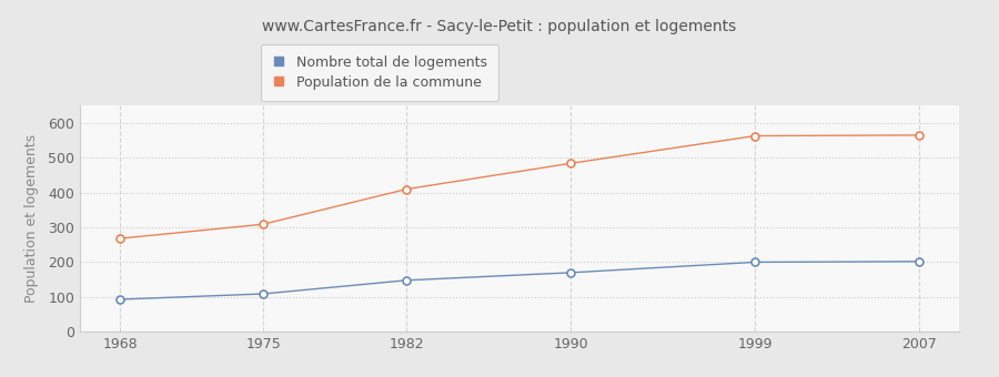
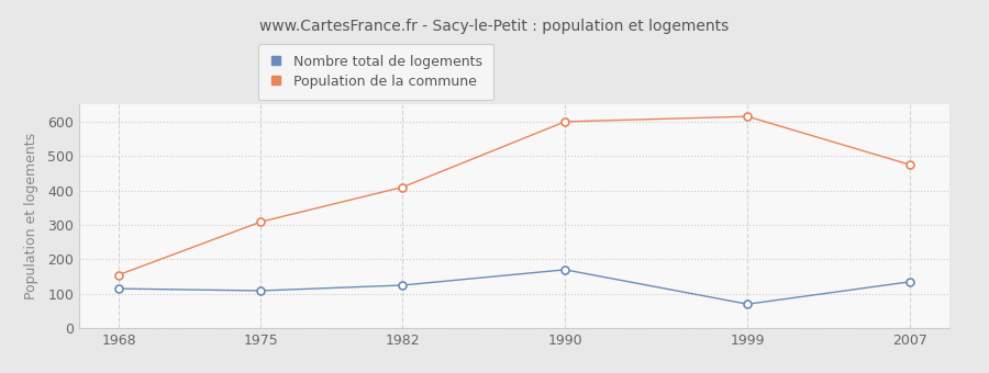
Nombre total de logements/1968: 93 -> 115
Population de la commune/1968: 268 -> 155
Nombre total de logements/1982: 148 -> 125
Population de la commune/1990: 484 -> 600
Nombre total de logements/1999: 200 -> 70
Population de la commune/1999: 563 -> 615
Nombre total de logements/2007: 202 -> 135
Population de la commune/2007: 565 -> 475
